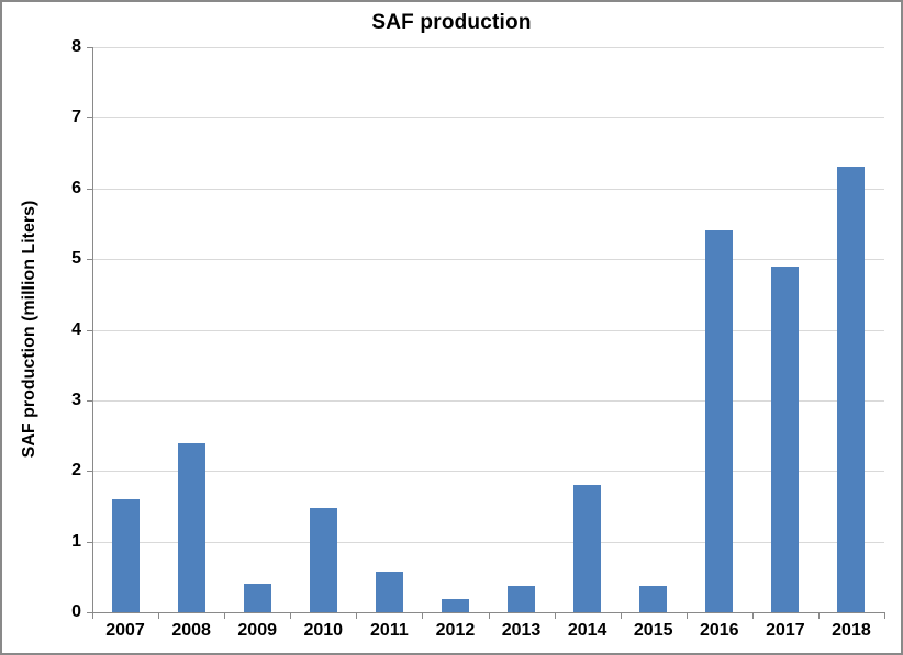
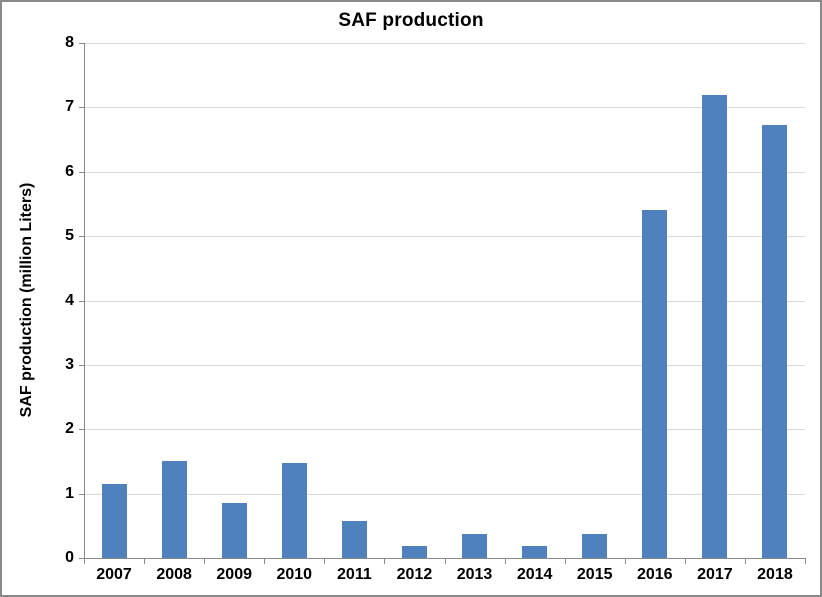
2007: 1.6 -> 1.1
2008: 2.4 -> 1.5
2009: 0.4 -> 0.8
2014: 1.8 -> 0.2
2017: 4.9 -> 7.2
2018: 6.3 -> 6.7
